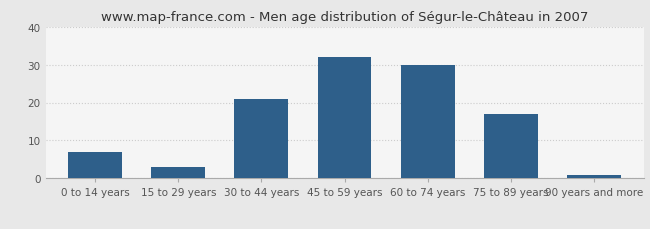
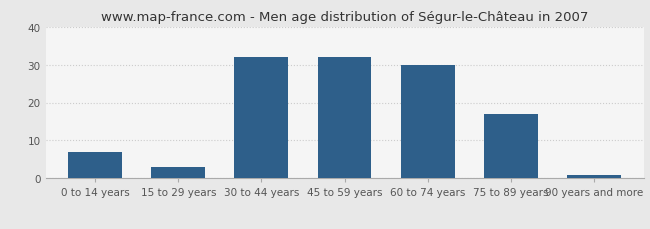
30 to 44 years: 21 -> 32
